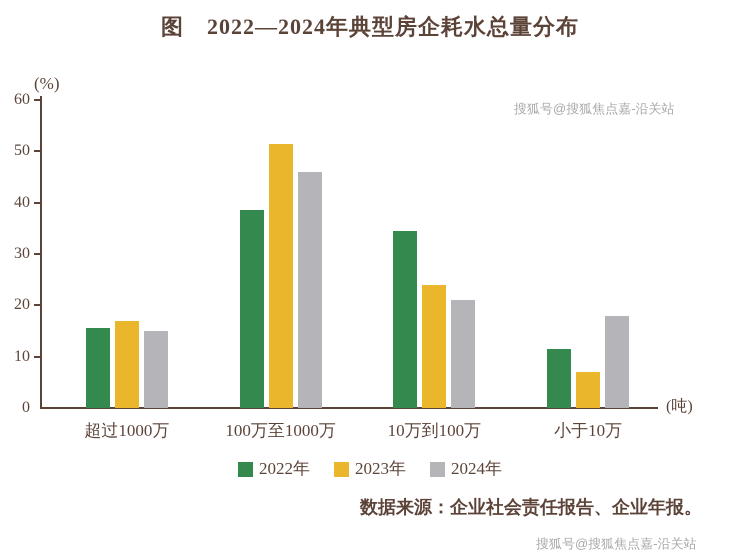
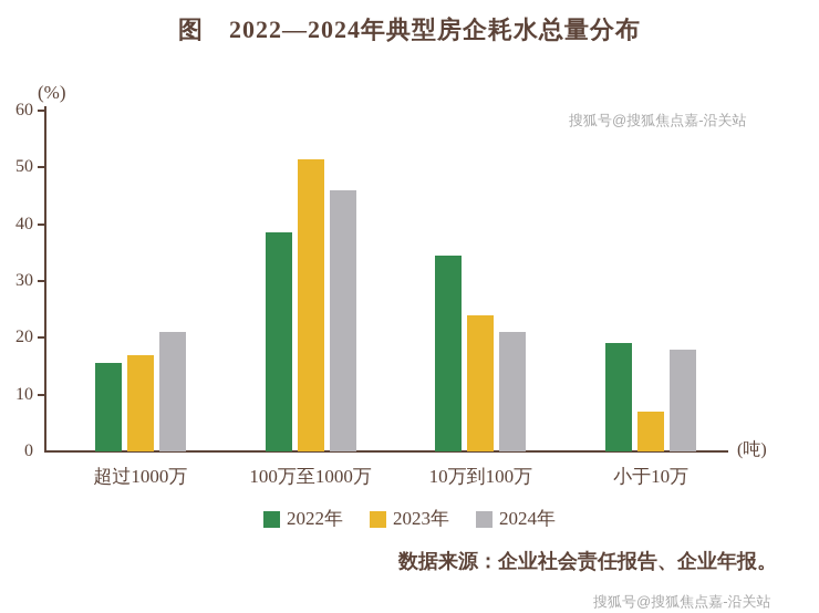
2024年/超过1000万: 15 -> 21
2022年/小于10万: 12 -> 19
